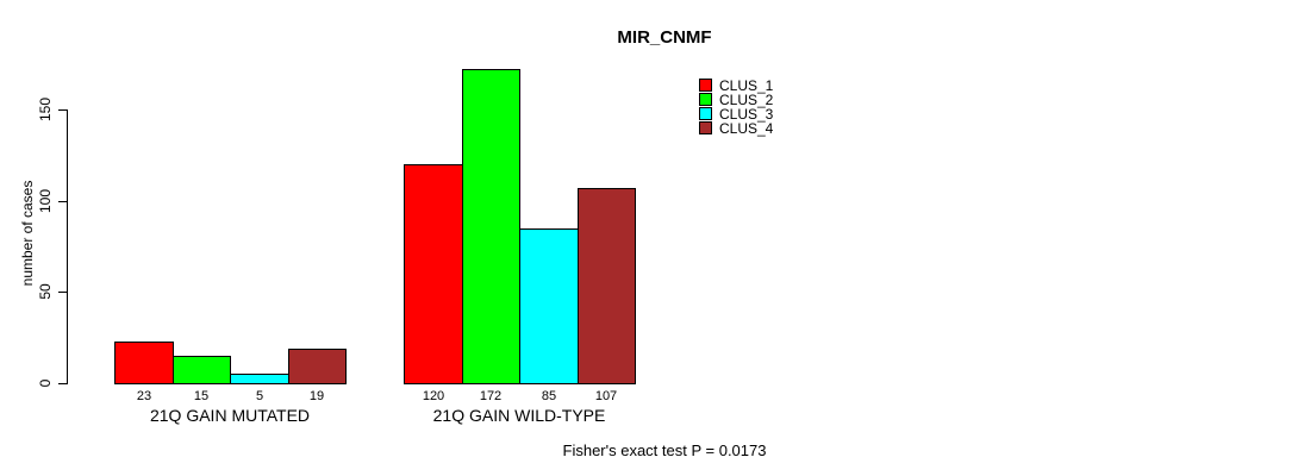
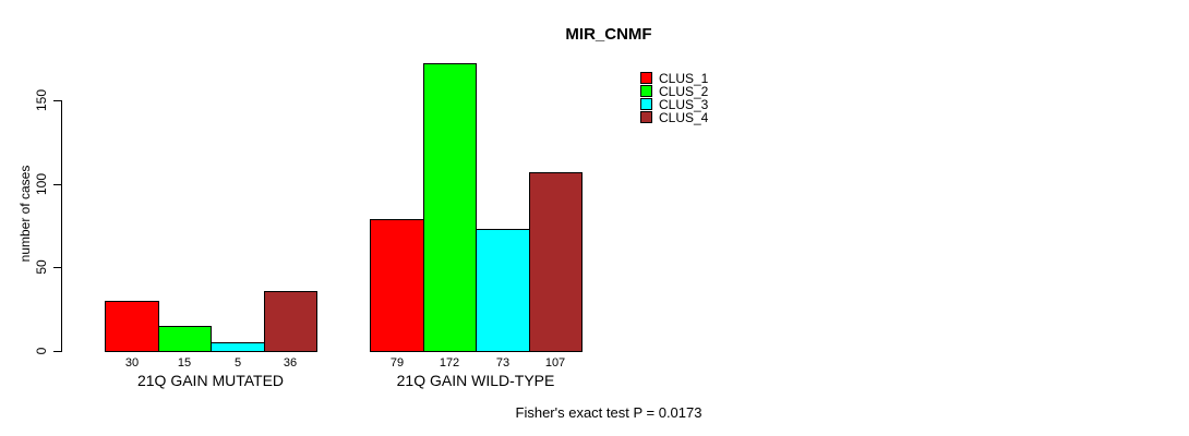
CLUS_1/21Q GAIN MUTATED: 23 -> 30
CLUS_4/21Q GAIN MUTATED: 19 -> 36
CLUS_1/21Q GAIN WILD-TYPE: 120 -> 79
CLUS_3/21Q GAIN WILD-TYPE: 85 -> 73
